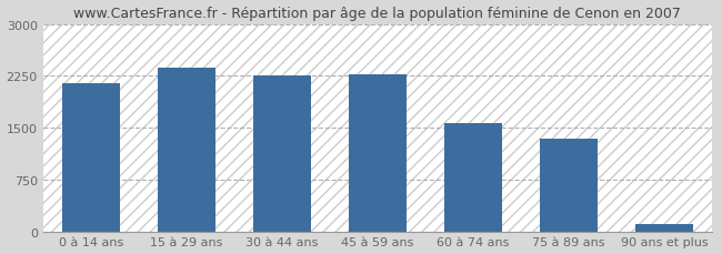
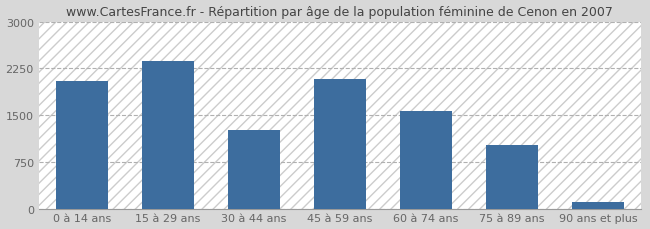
0 à 14 ans: 2150 -> 2040
30 à 44 ans: 2250 -> 1260
45 à 59 ans: 2270 -> 2080
75 à 89 ans: 1340 -> 1020
